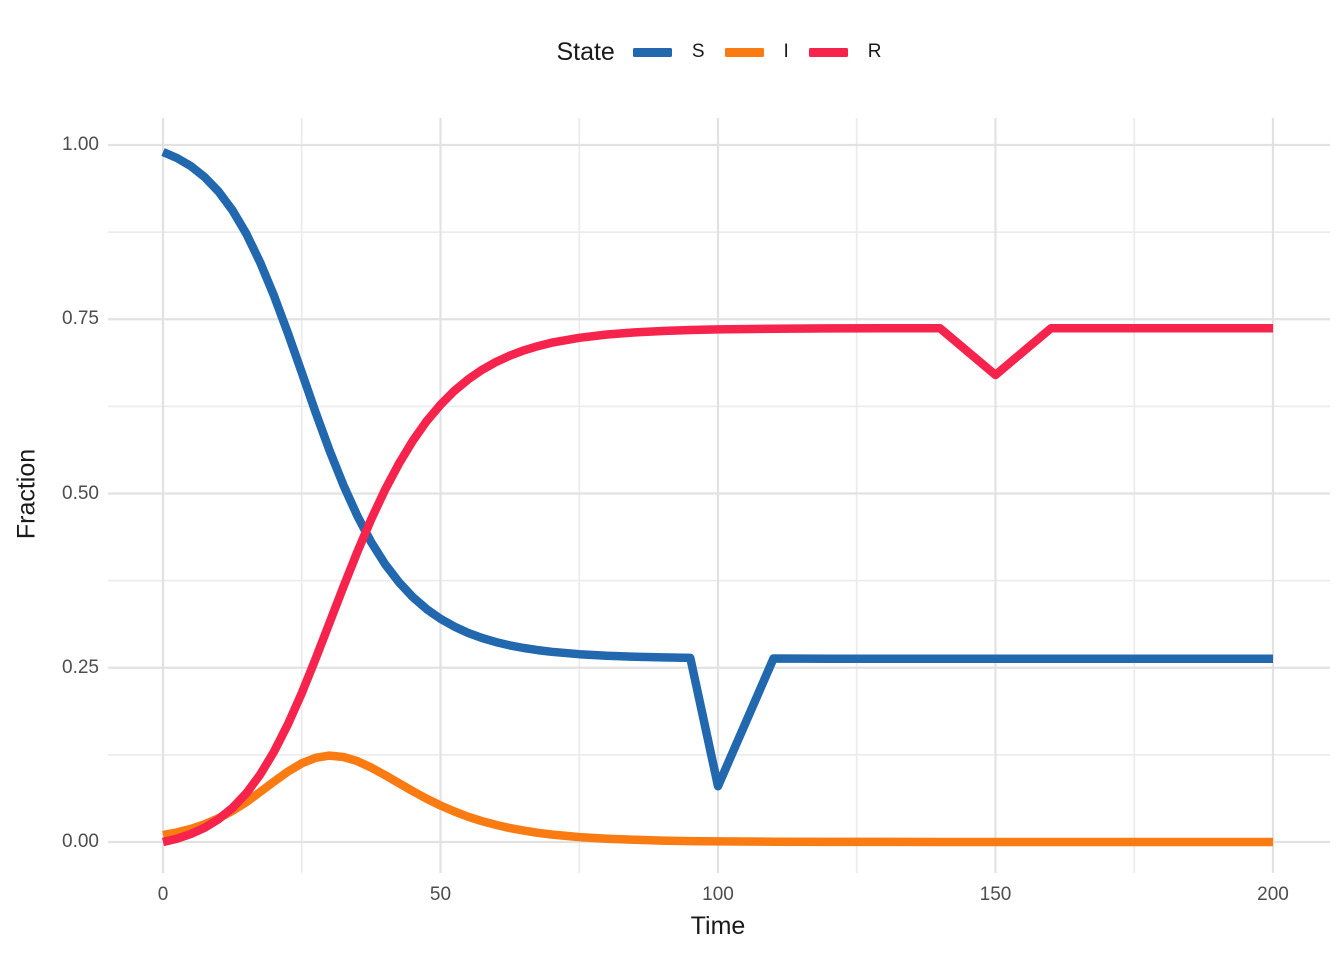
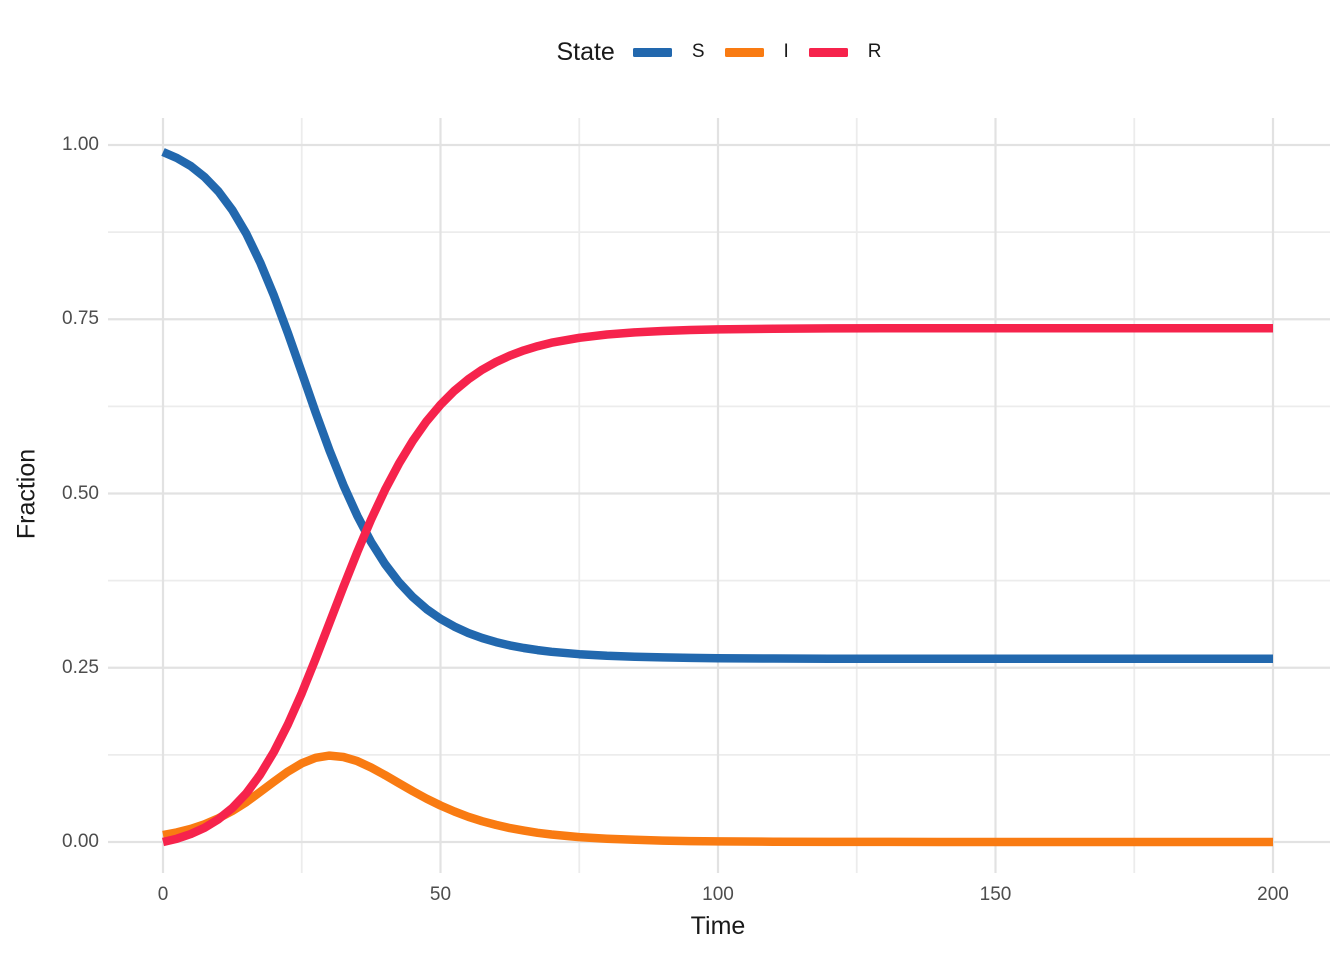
S/100: 0.08 -> 0.26
R/150: 0.67 -> 0.74
